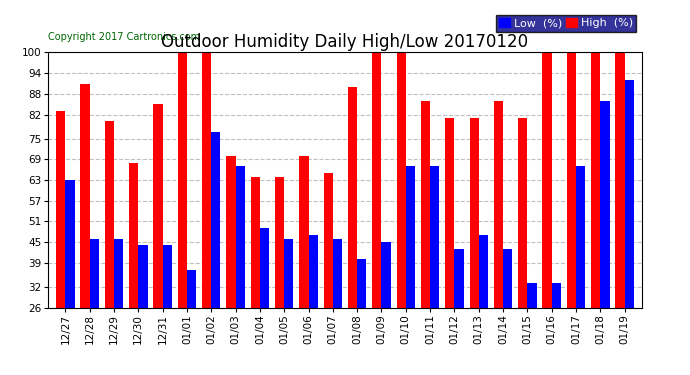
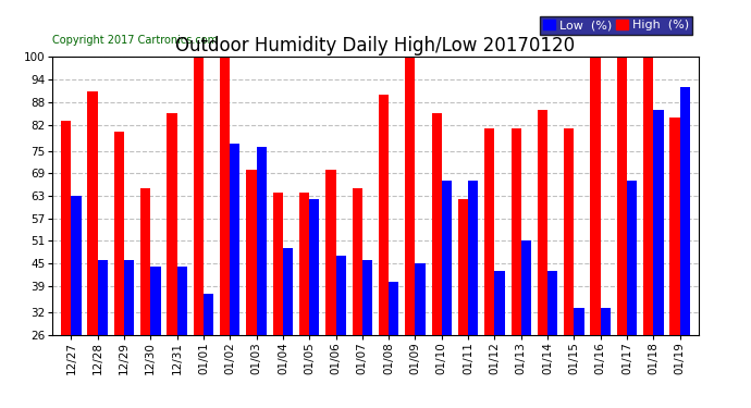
High (%)/12/30: 68 -> 65
Low (%)/01/03: 67 -> 76
Low (%)/01/05: 46 -> 62
High (%)/01/10: 100 -> 85
High (%)/01/11: 86 -> 62
Low (%)/01/13: 47 -> 51
High (%)/01/19: 100 -> 84
